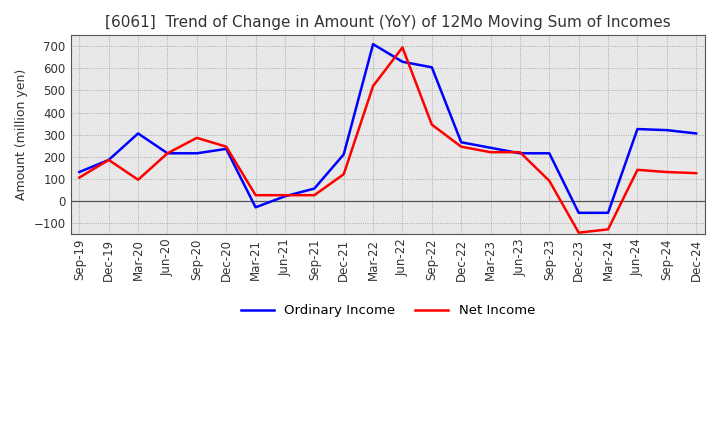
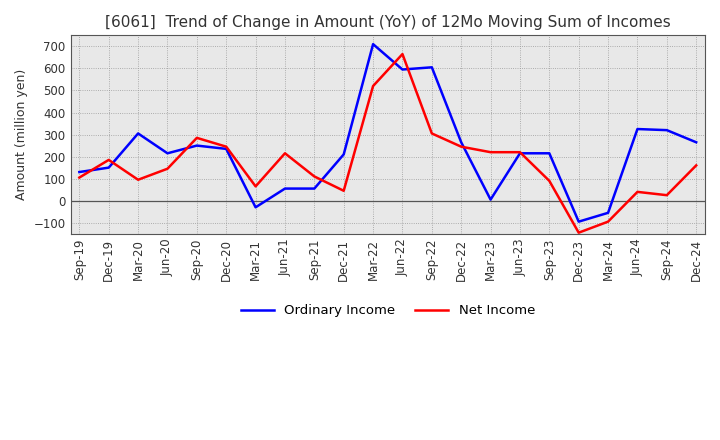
Ordinary Income/Dec-19: 185 -> 150
Net Income/Jun-20: 215 -> 145
Ordinary Income/Sep-20: 215 -> 250
Net Income/Mar-21: 25 -> 65
Ordinary Income/Jun-21: 20 -> 55
Net Income/Jun-21: 25 -> 215
Net Income/Sep-21: 25 -> 110
Net Income/Dec-21: 120 -> 45
Ordinary Income/Jun-22: 630 -> 595
Net Income/Jun-22: 695 -> 665
Net Income/Sep-22: 345 -> 305
Ordinary Income/Mar-23: 240 -> 5
Ordinary Income/Dec-23: -55 -> -95
Net Income/Mar-24: -130 -> -95
Net Income/Jun-24: 140 -> 40
Net Income/Sep-24: 130 -> 25
Ordinary Income/Dec-24: 305 -> 265
Net Income/Dec-24: 125 -> 160
